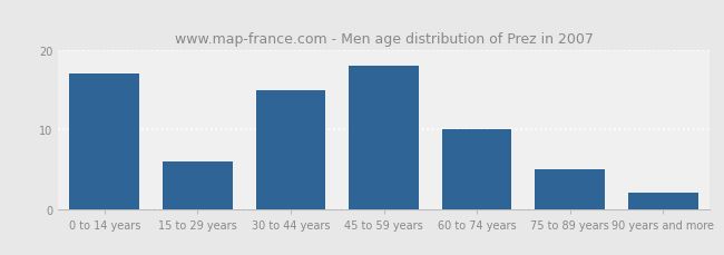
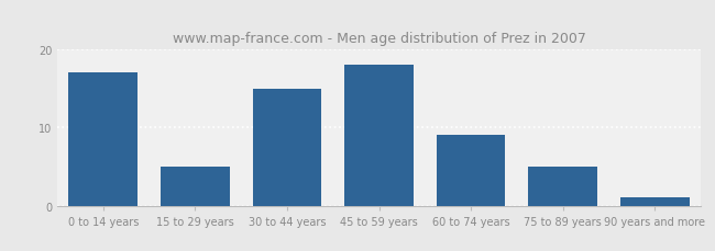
15 to 29 years: 6 -> 5
60 to 74 years: 10 -> 9
90 years and more: 2 -> 1
